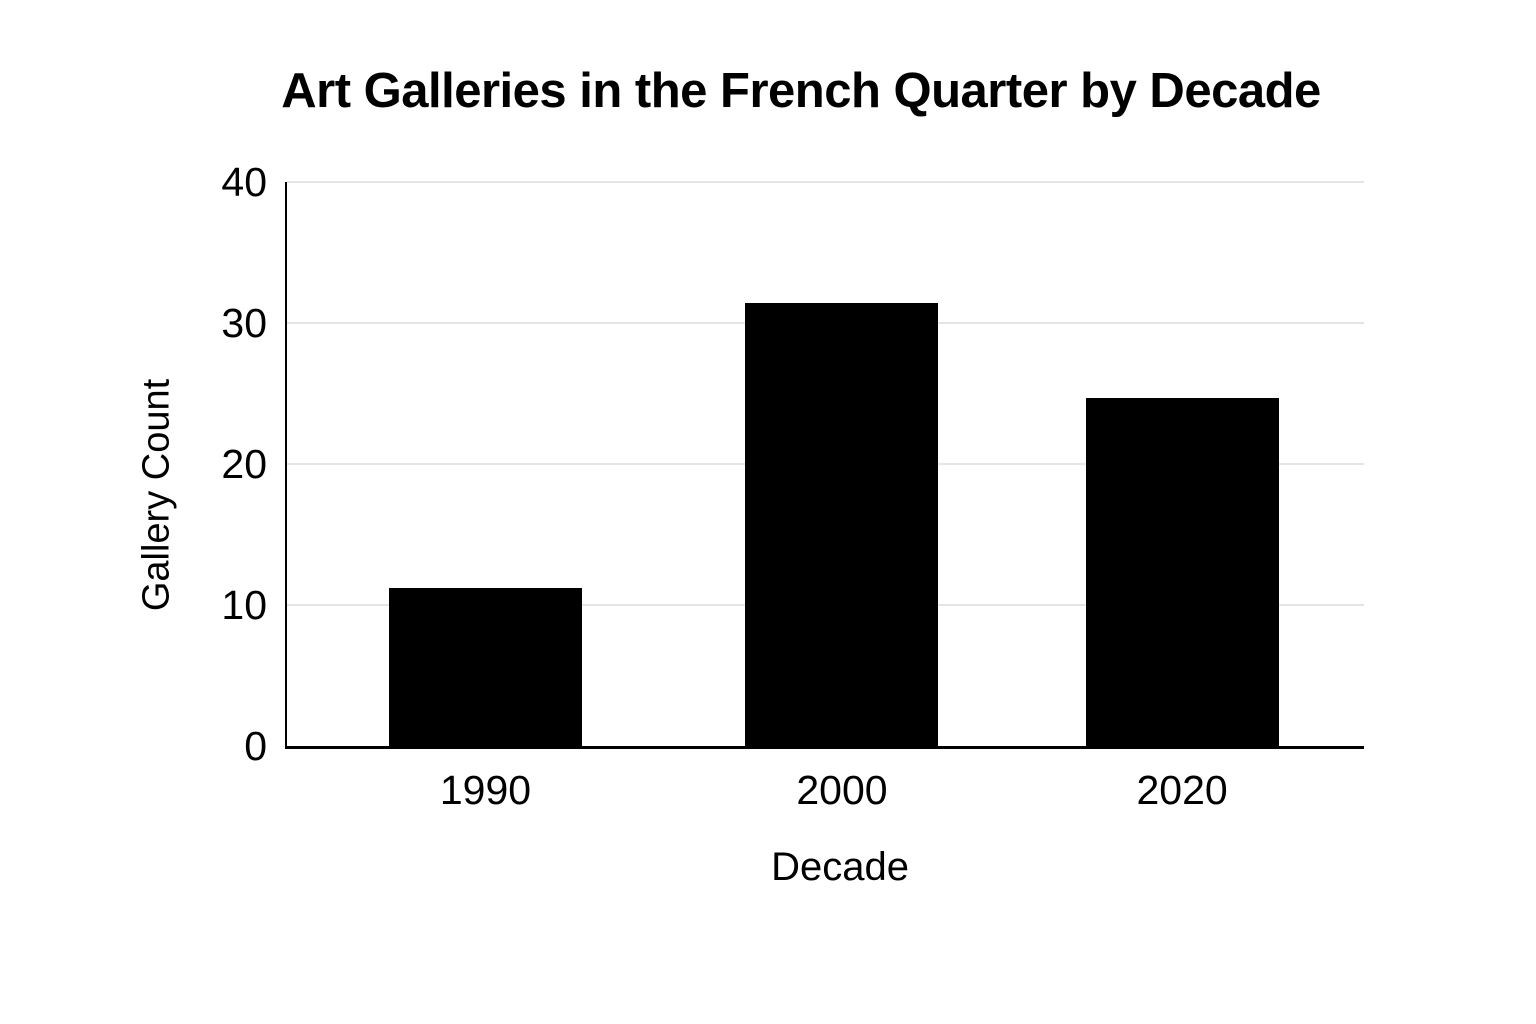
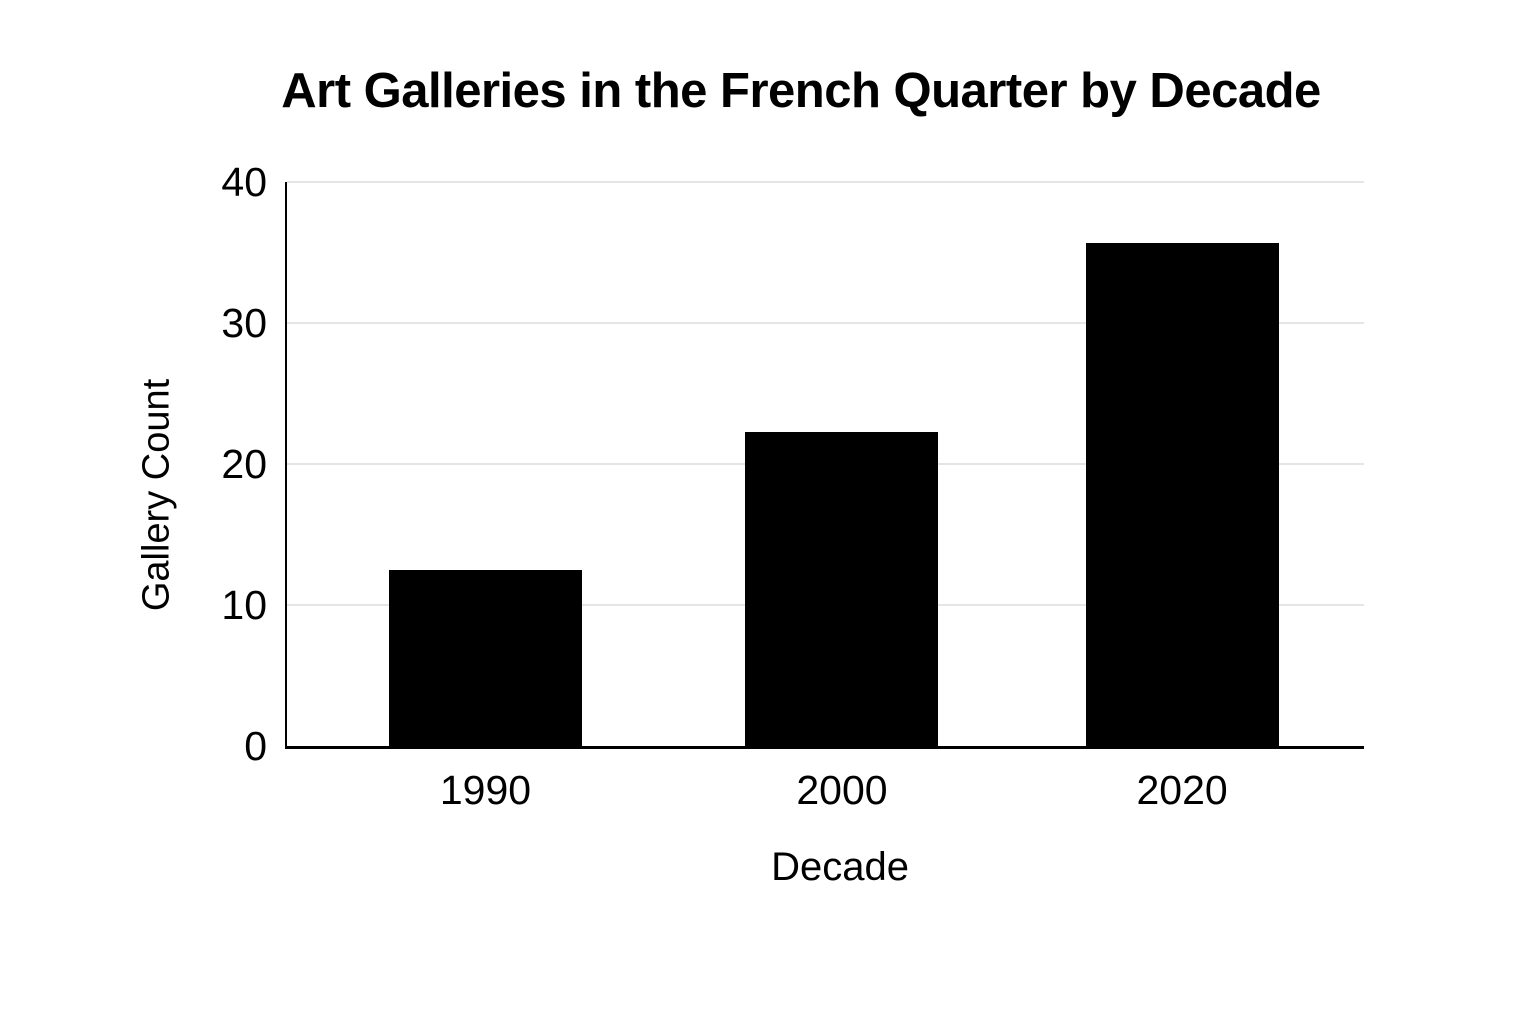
1990: 11.2 -> 12.5
2000: 31.4 -> 22.3
2020: 24.7 -> 35.7
